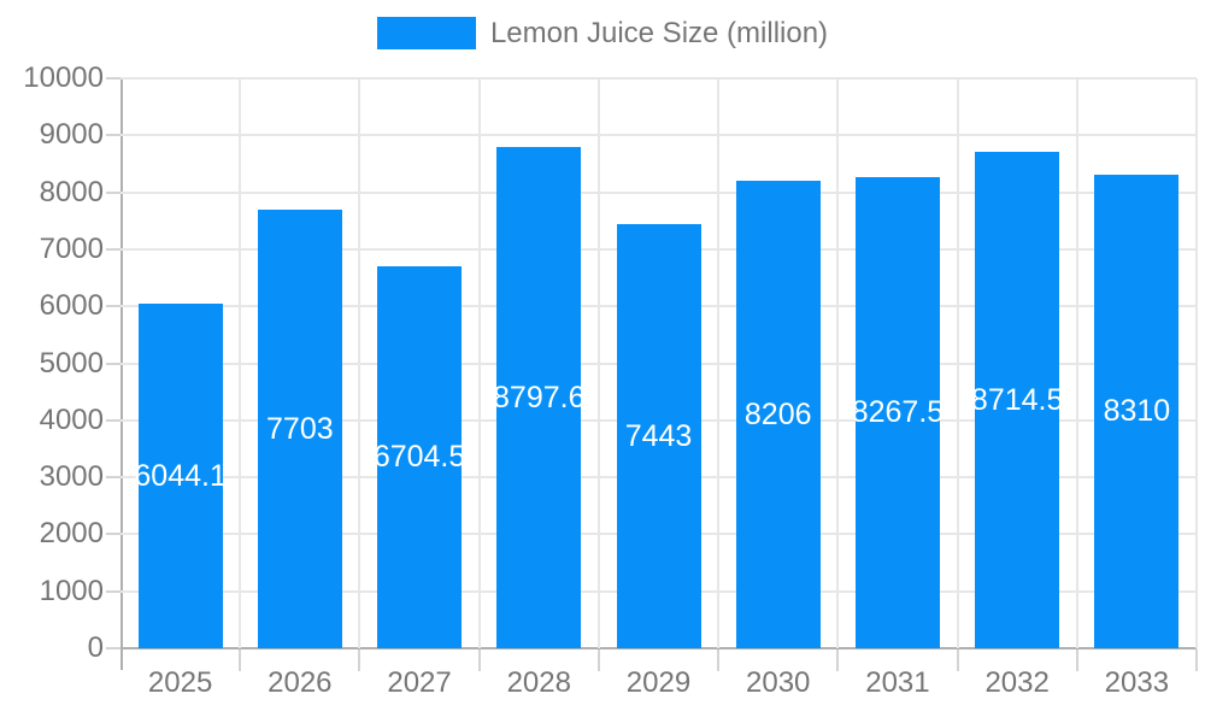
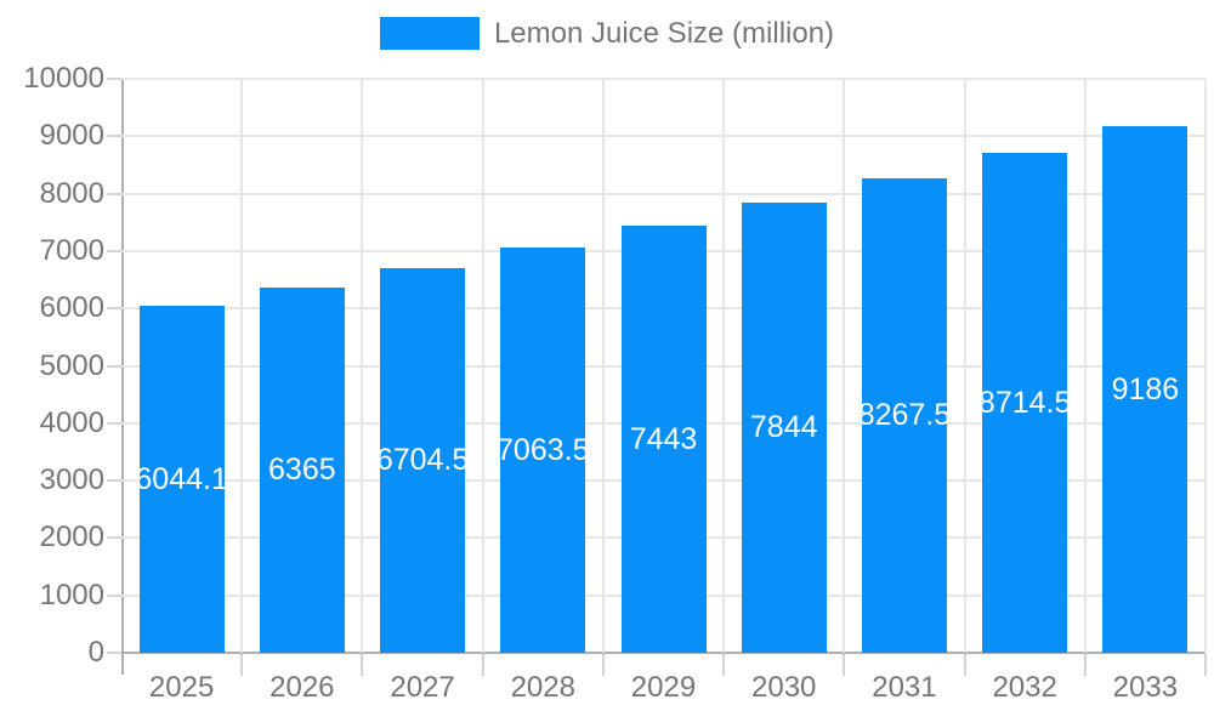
2026: 7703 -> 6365
2028: 8797.6 -> 7063.5
2030: 8206 -> 7844
2033: 8310 -> 9186
